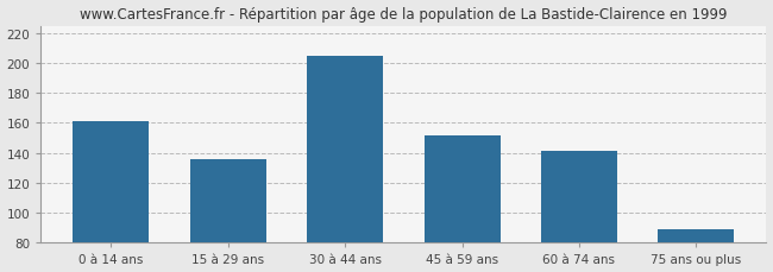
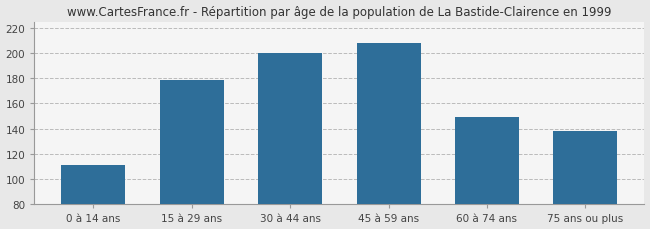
0 à 14 ans: 161 -> 111
15 à 29 ans: 136 -> 179
30 à 44 ans: 205 -> 200
45 à 59 ans: 152 -> 208
60 à 74 ans: 141 -> 149
75 ans ou plus: 89 -> 138
